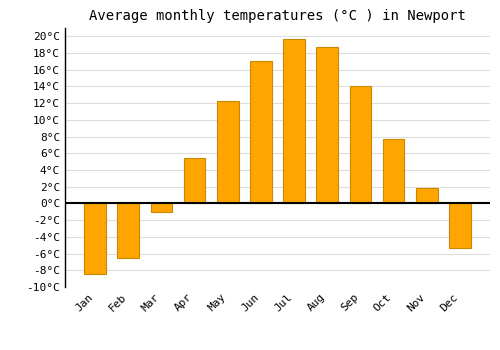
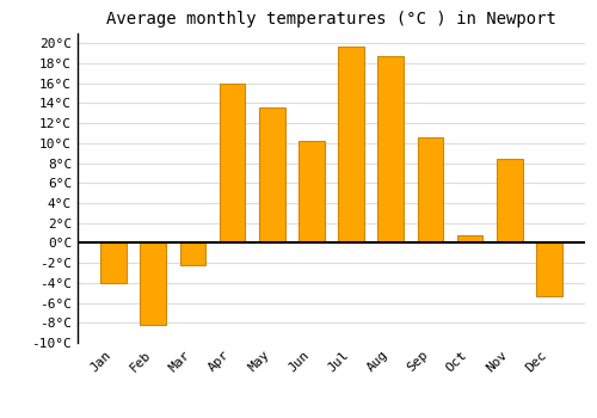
Jan: -8.5°C -> -4.0°C
Feb: -6.5°C -> -8.2°C
Mar: -1.0°C -> -2.2°C
Apr: 5.5°C -> 16.0°C
May: 12.3°C -> 13.6°C
Jun: 17.0°C -> 10.2°C
Sep: 14.0°C -> 10.6°C
Oct: 7.7°C -> 0.8°C
Nov: 1.8°C -> 8.4°C
